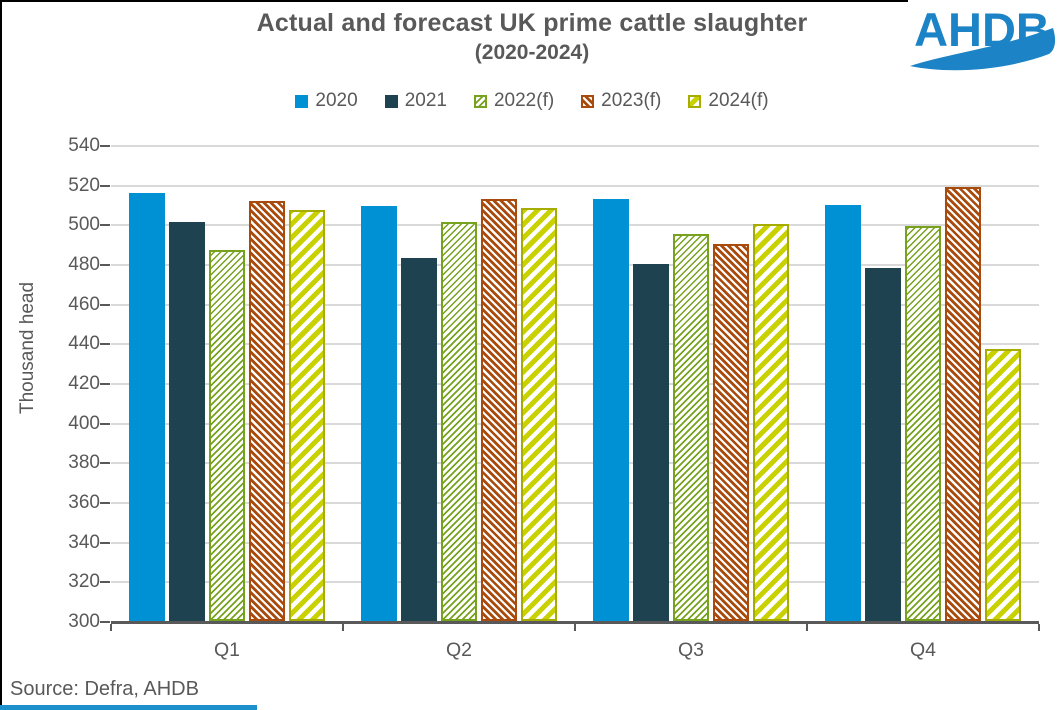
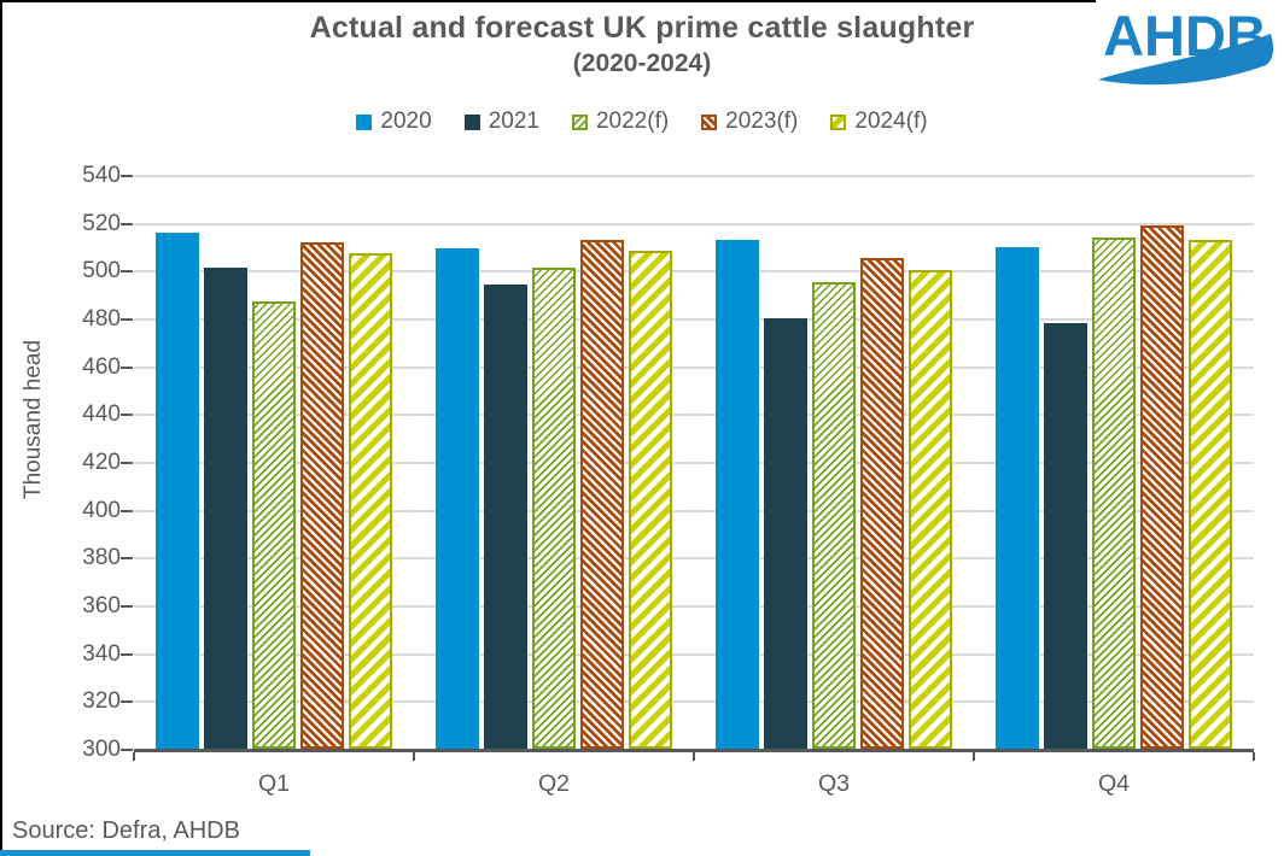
2021/Q2: 483 -> 494
2023(f)/Q3: 490 -> 505
2022(f)/Q4: 499 -> 514
2024(f)/Q4: 437 -> 513
